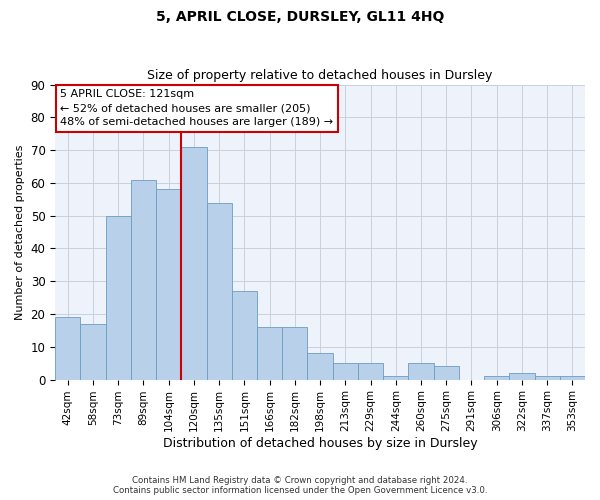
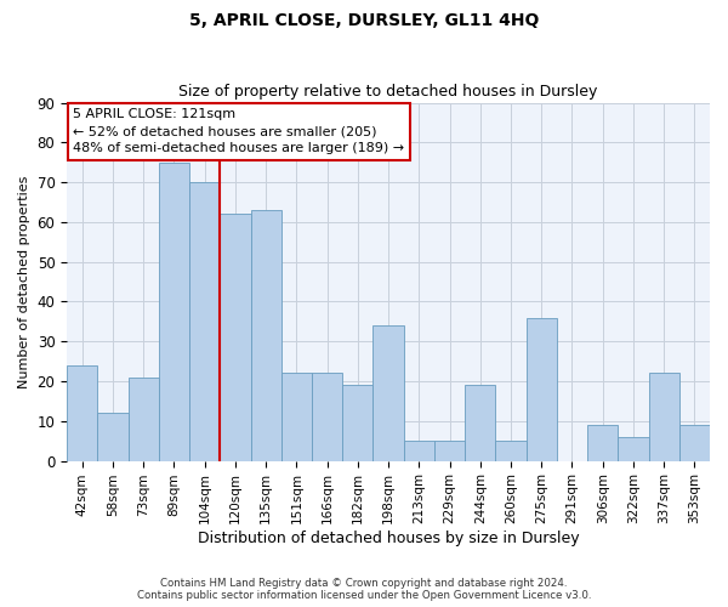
42sqm: 19 -> 24
58sqm: 17 -> 12
73sqm: 50 -> 21
89sqm: 61 -> 75
104sqm: 58 -> 70
120sqm: 71 -> 62
135sqm: 54 -> 63
151sqm: 27 -> 22
166sqm: 16 -> 22
182sqm: 16 -> 19
198sqm: 8 -> 34
244sqm: 1 -> 19
275sqm: 4 -> 36
306sqm: 1 -> 9
322sqm: 2 -> 6
337sqm: 1 -> 22
353sqm: 1 -> 9
